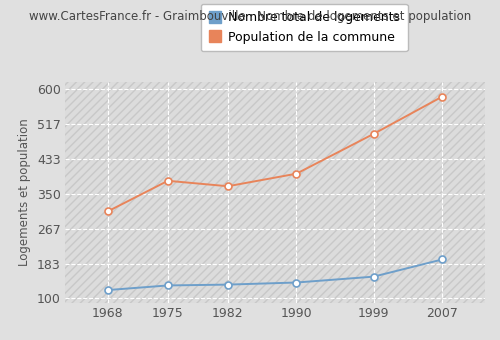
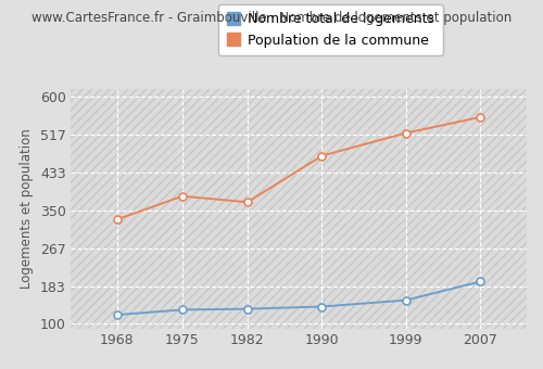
Population de la commune/1968: 308 -> 330
Population de la commune/1990: 398 -> 470
Population de la commune/1999: 493 -> 520
Population de la commune/2007: 582 -> 555
